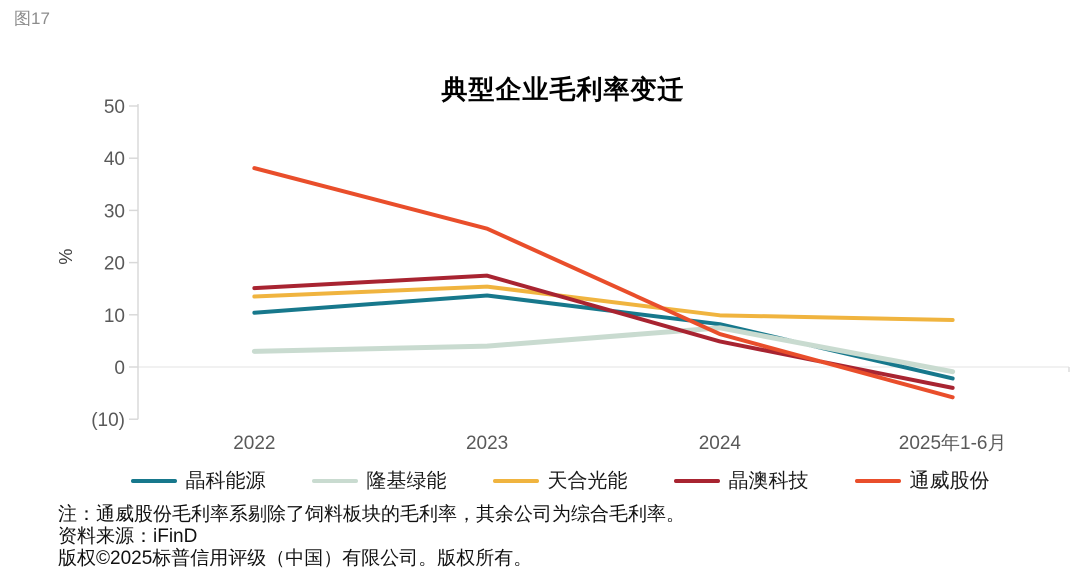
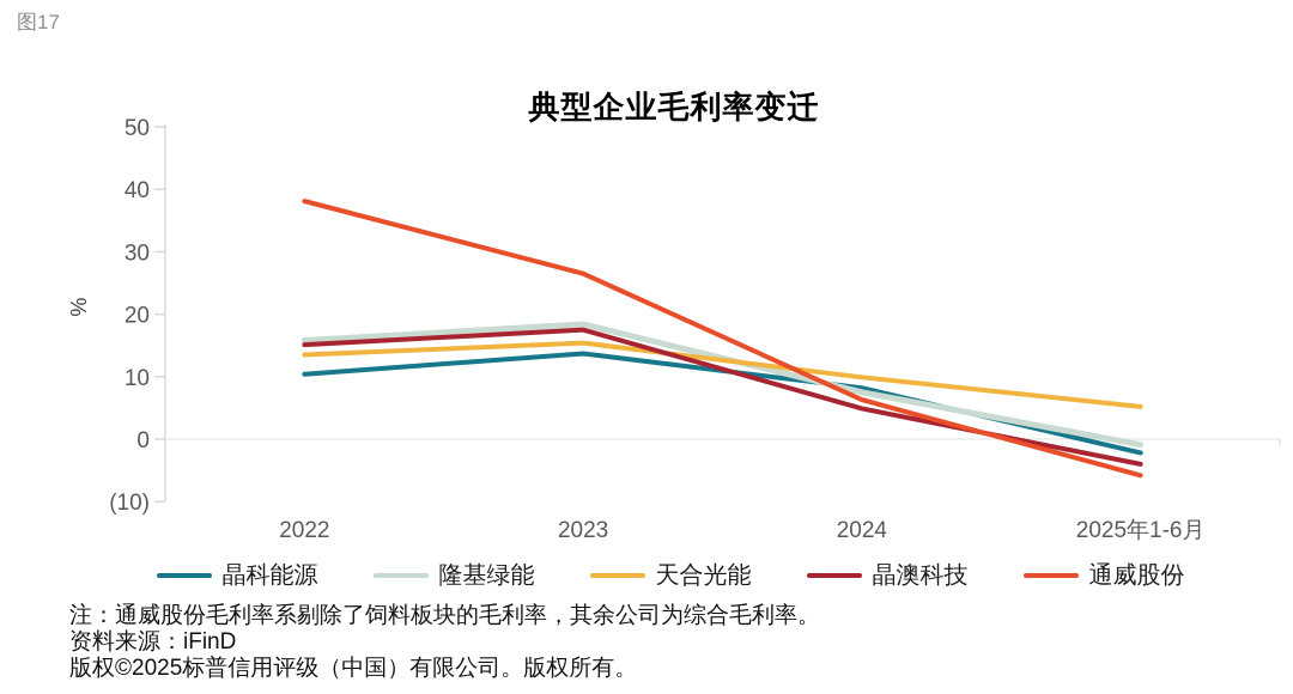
隆基绿能/2022: 3 -> 16
隆基绿能/2023: 4 -> 18
天合光能/2025年1-6月: 9 -> 5
